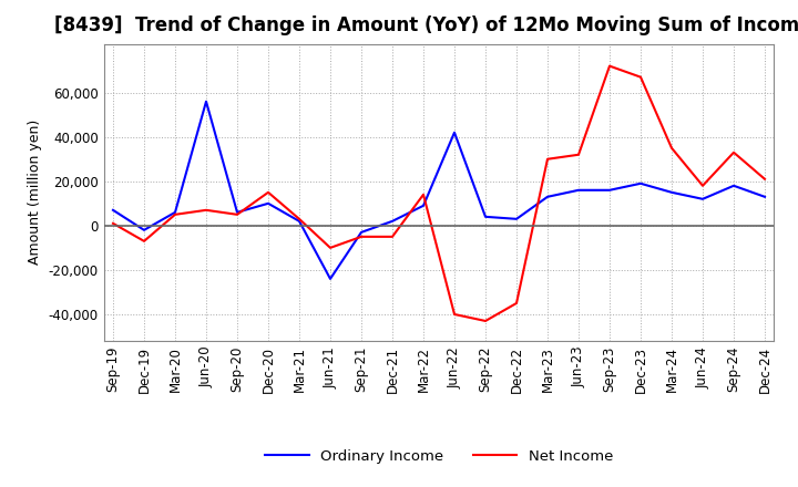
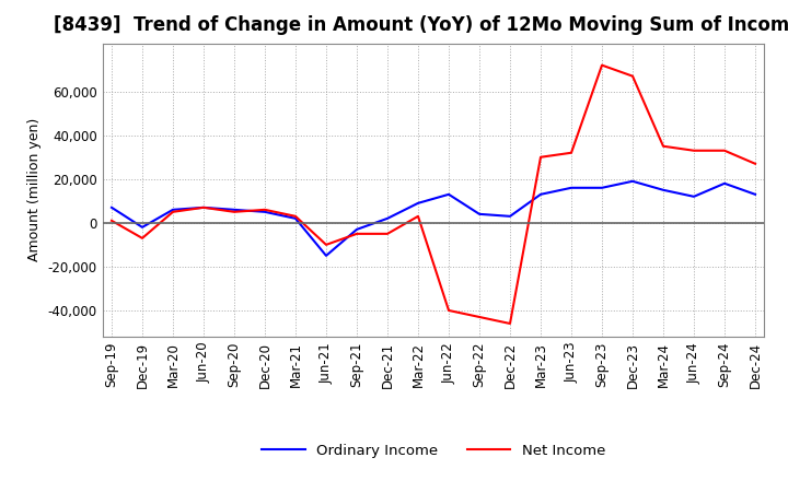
Ordinary Income/Jun-20: 56,000 -> 7,000
Ordinary Income/Dec-20: 10,000 -> 5,000
Net Income/Dec-20: 15,000 -> 6,000
Ordinary Income/Jun-21: -24,000 -> -15,000
Net Income/Mar-22: 14,000 -> 3,000
Ordinary Income/Jun-22: 42,000 -> 13,000
Net Income/Dec-22: -35,000 -> -46,000
Net Income/Jun-24: 18,000 -> 33,000
Net Income/Dec-24: 21,000 -> 27,000
